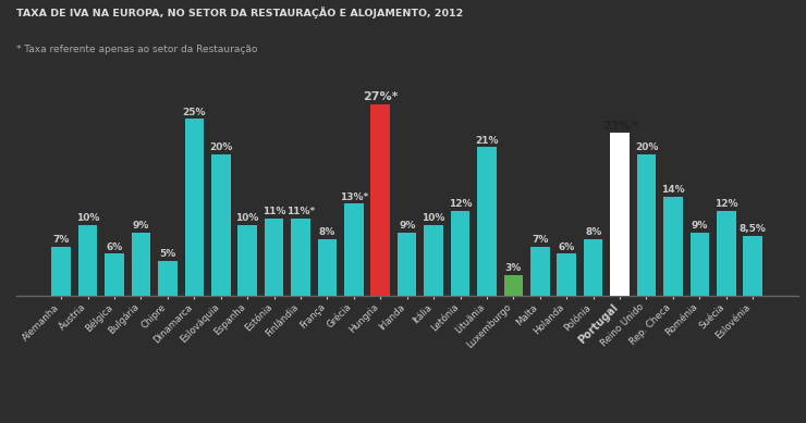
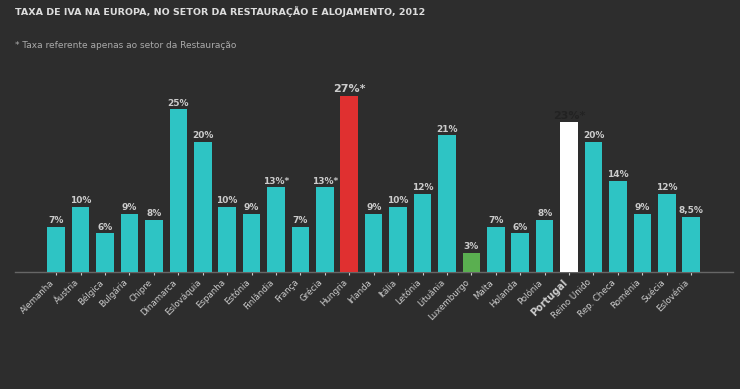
Chipre: 5% -> 8%
Estónia: 11% -> 9%
Finlândia: 11%* -> 13%*
França: 8% -> 7%
